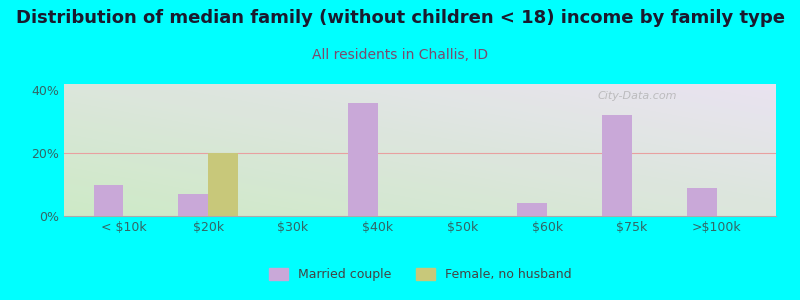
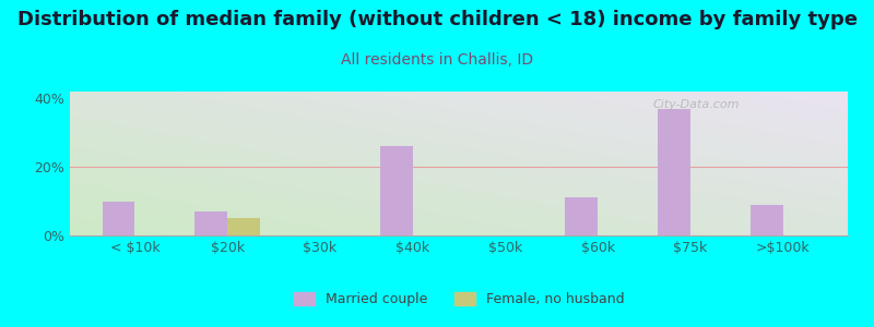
Female, no husband/$20k: 20% -> 5%
Married couple/$40k: 36% -> 26%
Married couple/$60k: 4% -> 11%
Married couple/$75k: 32% -> 37%
